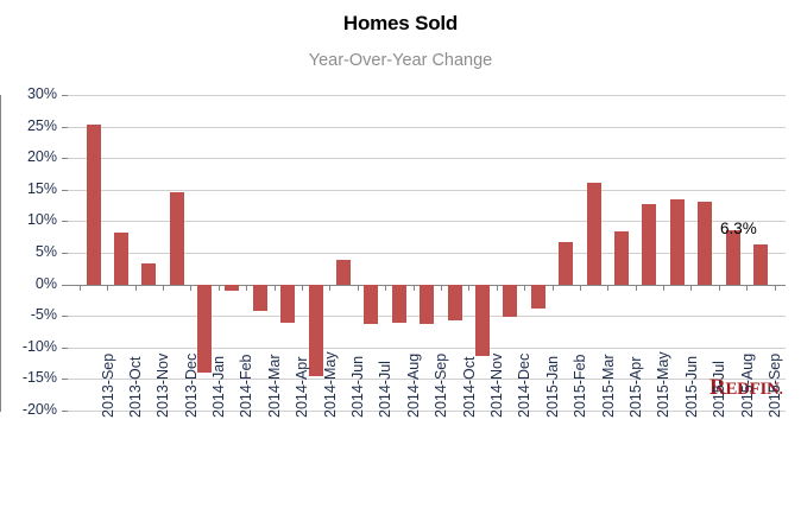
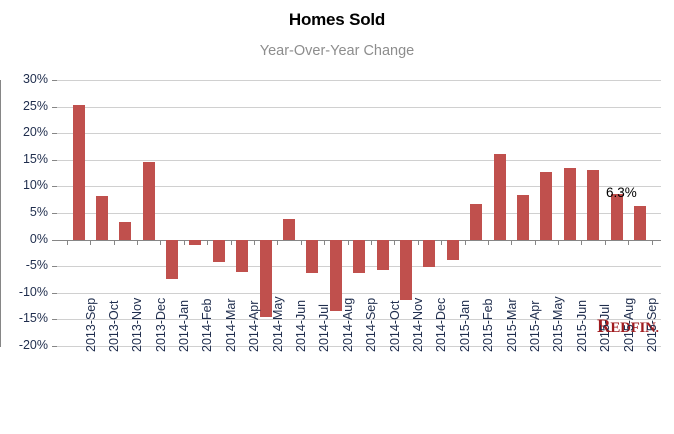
2014-Jan: -14% -> -8%
2014-Aug: -6% -> -14%
